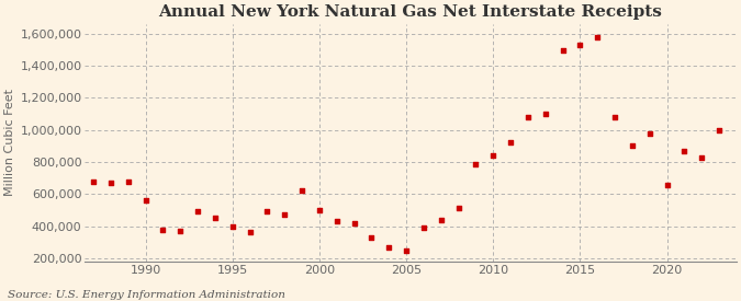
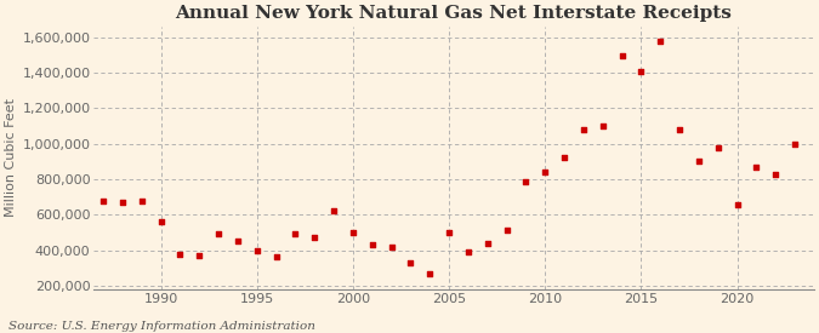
2005: 250,000 -> 500,000
2015: 1,530,000 -> 1,410,000
